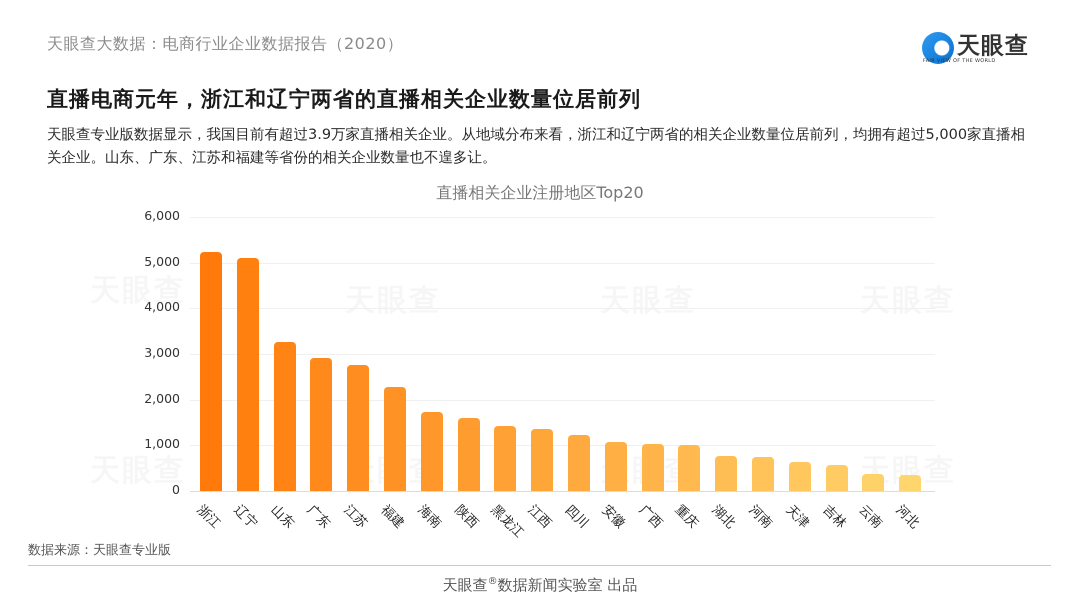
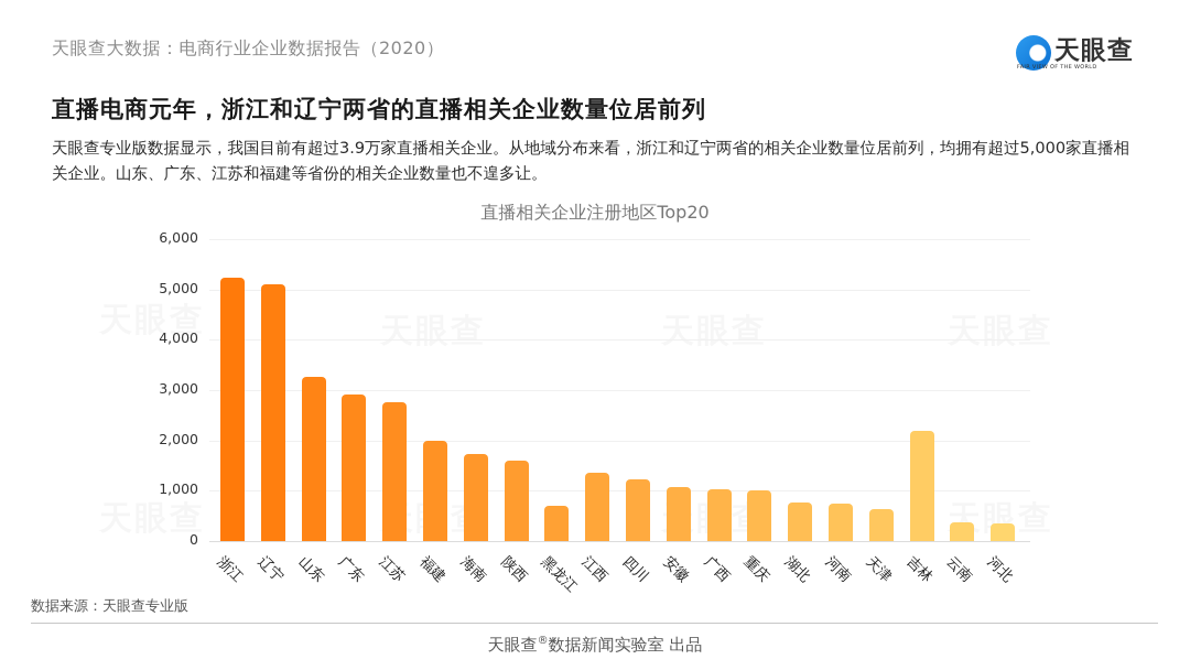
福建: 2300 -> 2000
黑龙江: 1400 -> 700
吉林: 600 -> 2200
